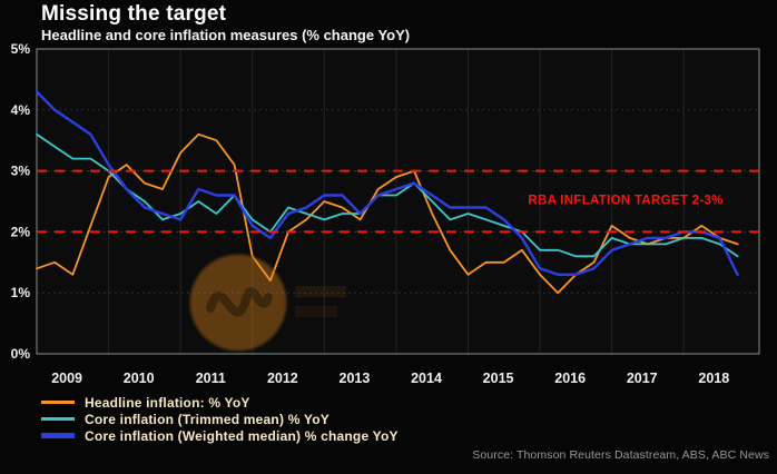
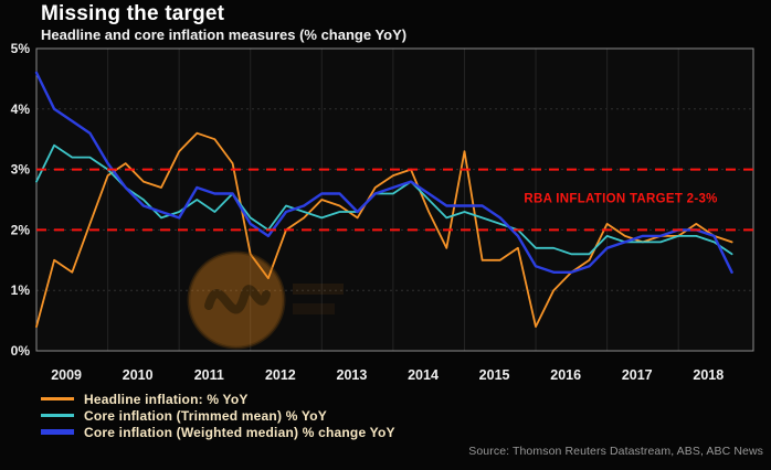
Headline inflation: % YoY/2009: 1.4% -> 0.4%
Core inflation (Trimmed mean) % YoY/2009: 3.6% -> 2.8%
Core inflation (Weighted median) % change YoY/2009: 4.3% -> 4.6%
Headline inflation: % YoY/2015: 1.3% -> 3.3%
Headline inflation: % YoY/2016: 1.3% -> 0.4%
